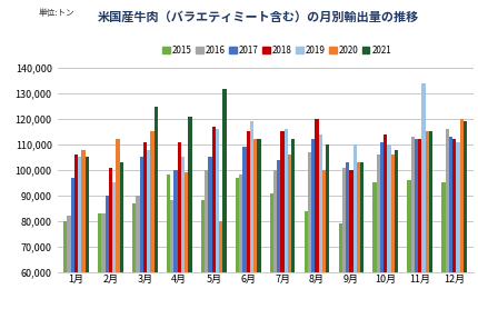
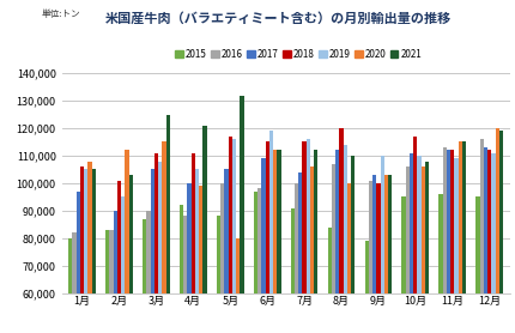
2015/4月: 98,000 -> 92,000
2018/10月: 114,000 -> 117,000
2019/11月: 134,000 -> 109,000
